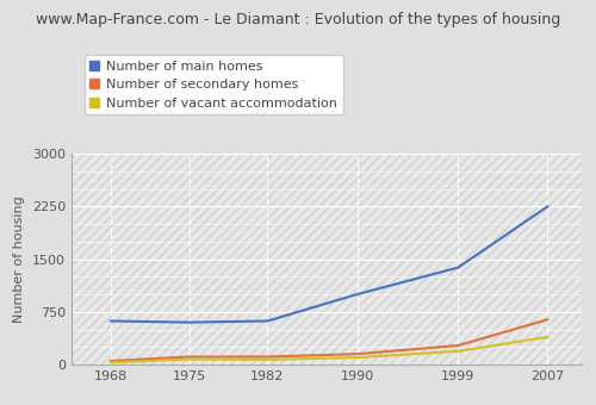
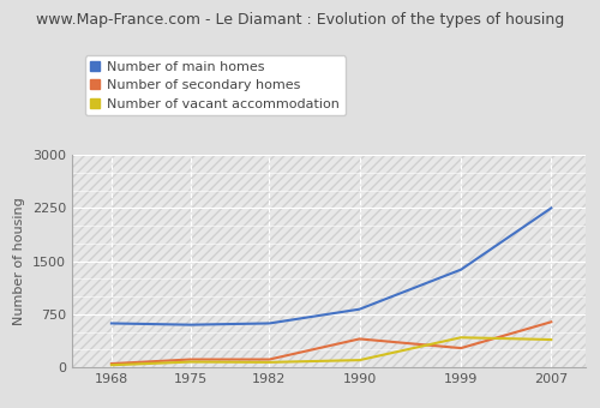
Number of main homes/1990: 1000 -> 820
Number of secondary homes/1990: 150 -> 400
Number of vacant accommodation/1999: 190 -> 420
